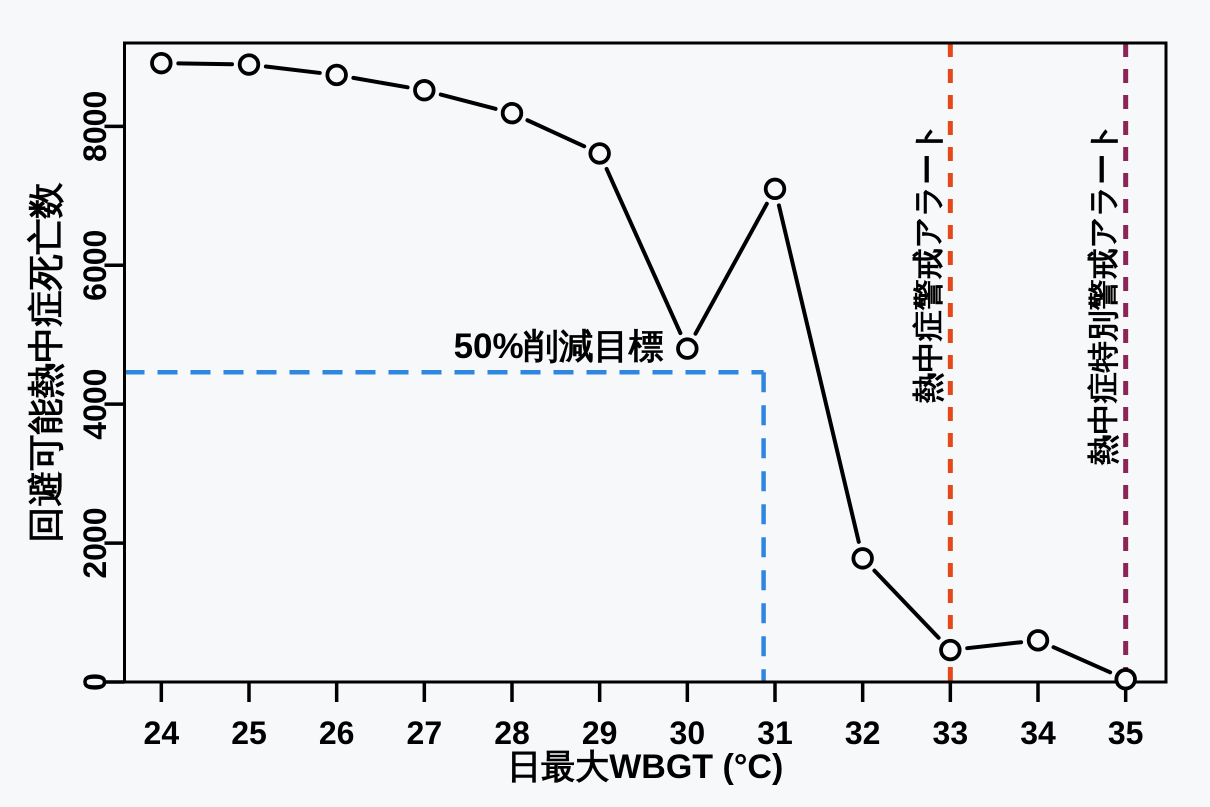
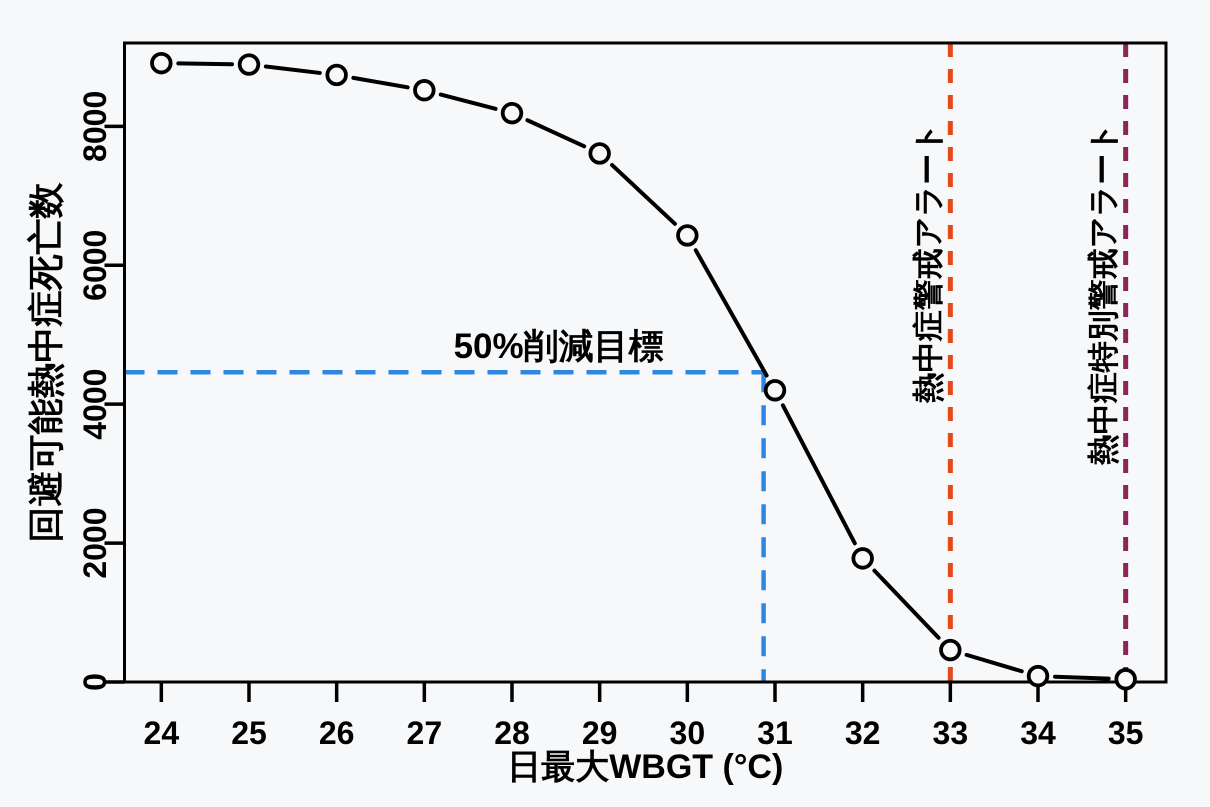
30: 4800 -> 6400
31: 7100 -> 4200
34: 600 -> 100
